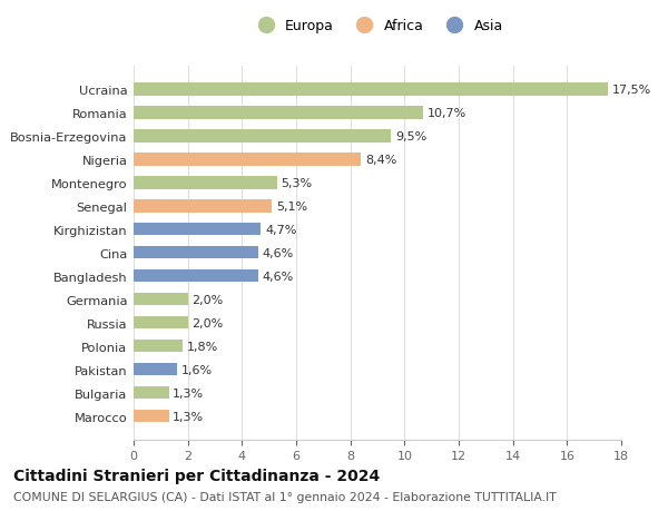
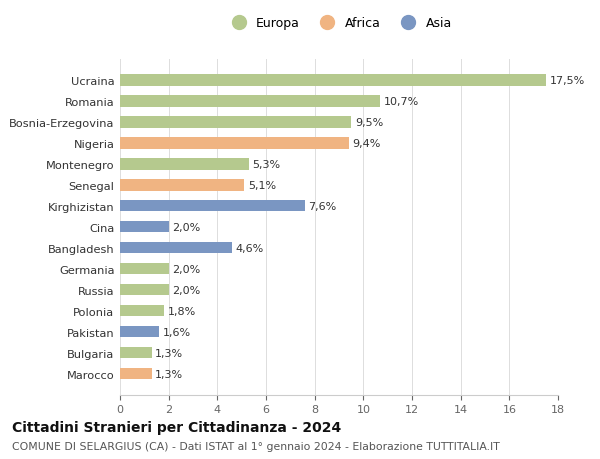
Nigeria: 8,4% -> 9,4%
Kirghizistan: 4,7% -> 7,6%
Cina: 4,6% -> 2,0%
